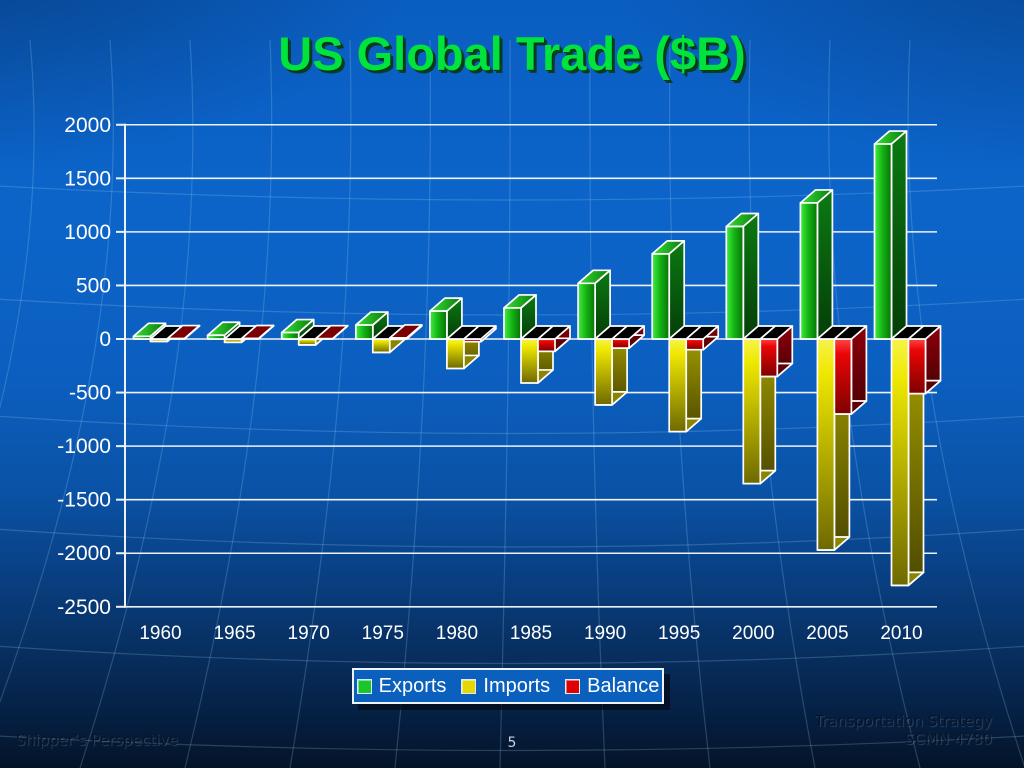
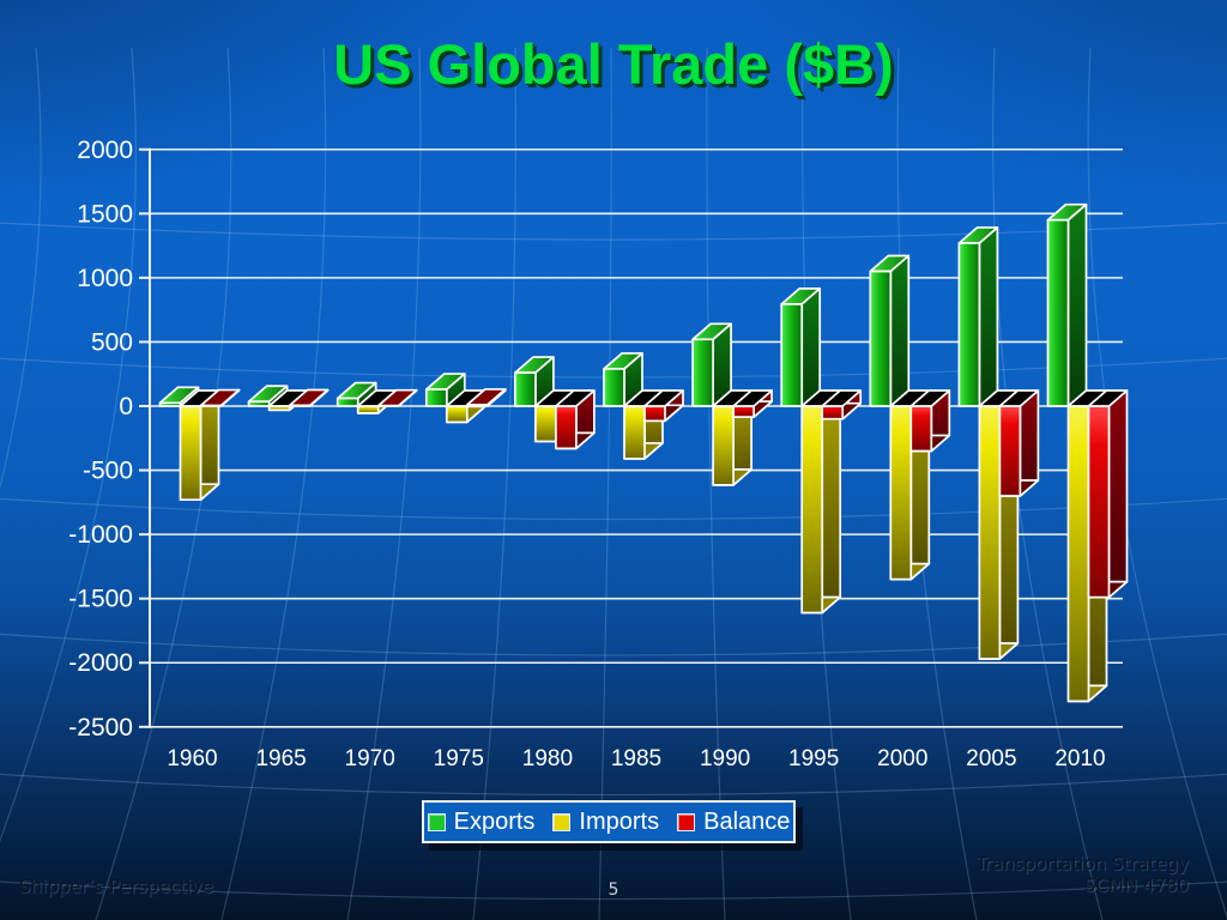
Imports/1960: -20 -> -730
Balance/1980: -20 -> -330
Imports/1995: -860 -> -1610
Exports/2010: 1820 -> 1450
Balance/2010: -510 -> -1490
